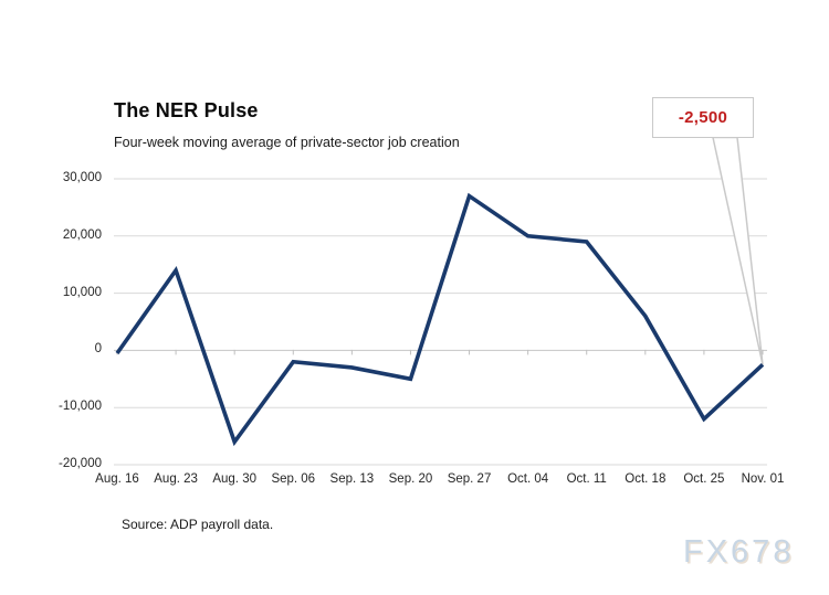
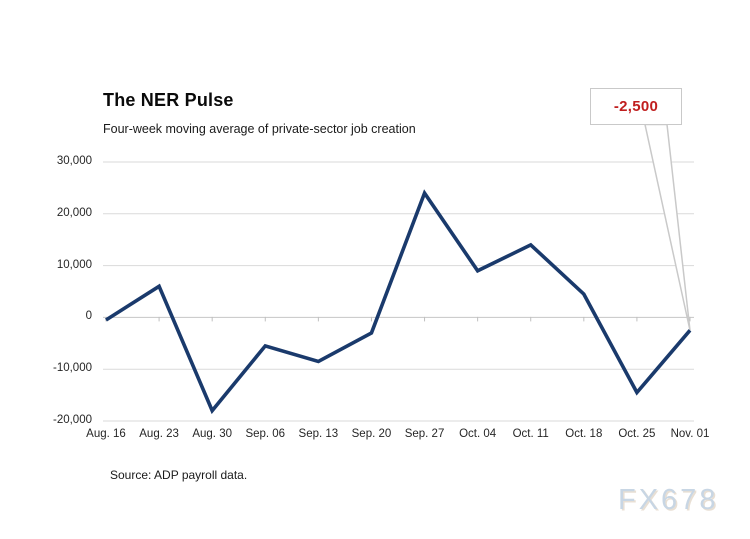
Aug. 23: 14000 -> 6000
Aug. 30: -16000 -> -18000
Sep. 06: -2000 -> -6000
Sep. 13: -3000 -> -8000
Sep. 20: -5000 -> -3000
Sep. 27: 27000 -> 24000
Oct. 04: 20000 -> 9000
Oct. 11: 19000 -> 14000
Oct. 18: 6000 -> 4000
Oct. 25: -12000 -> -14000
